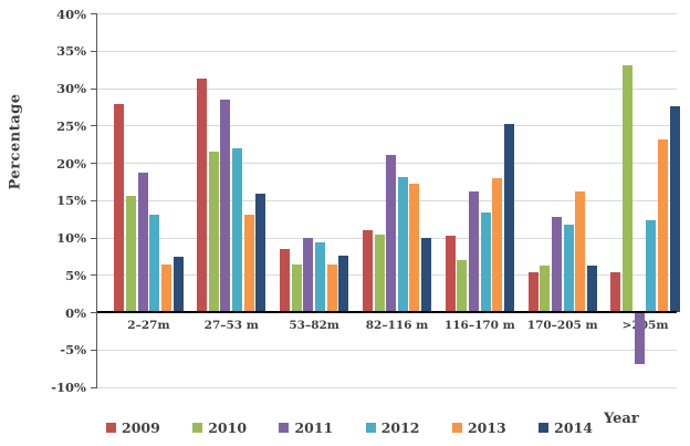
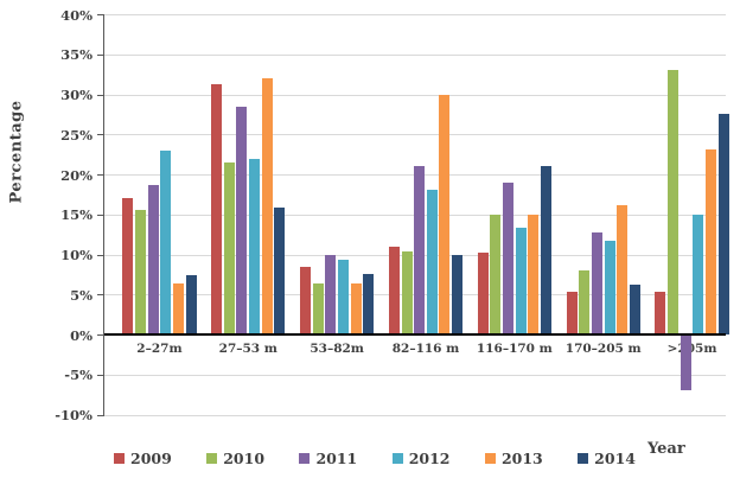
2009/2–27m: 28% -> 17%
2012/2–27m: 13% -> 23%
2013/27–53 m: 13% -> 32%
2013/82–116 m: 17% -> 30%
2010/116–170 m: 7% -> 15%
2011/116–170 m: 16% -> 19%
2013/116–170 m: 18% -> 15%
2014/116–170 m: 25% -> 21%
2010/170–205 m: 6% -> 8%
2012/>205m: 12% -> 15%
